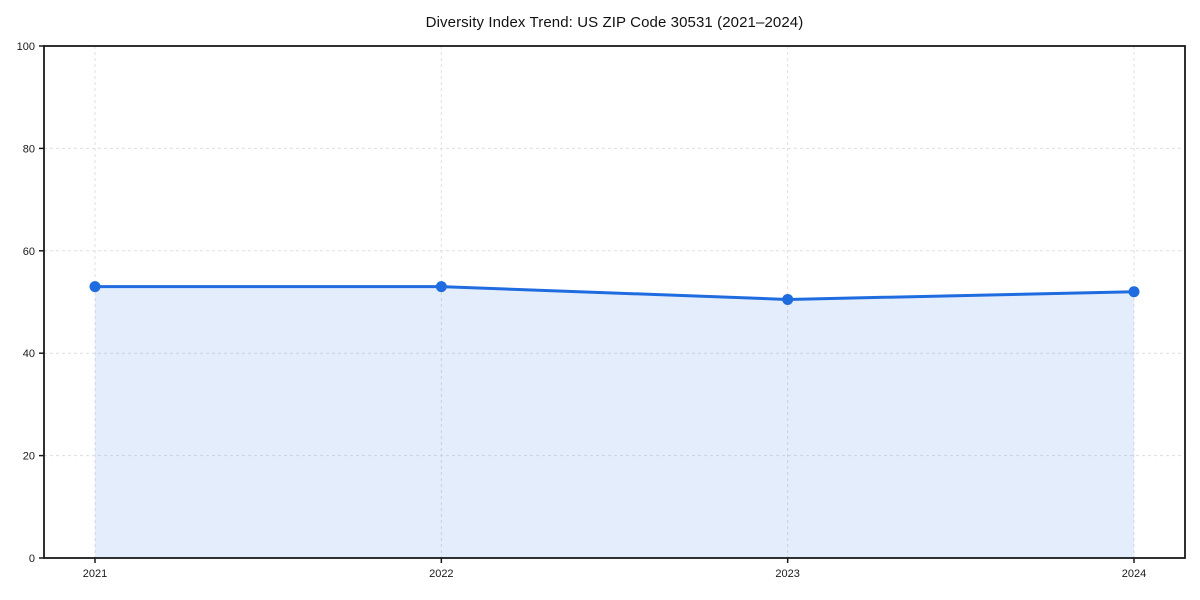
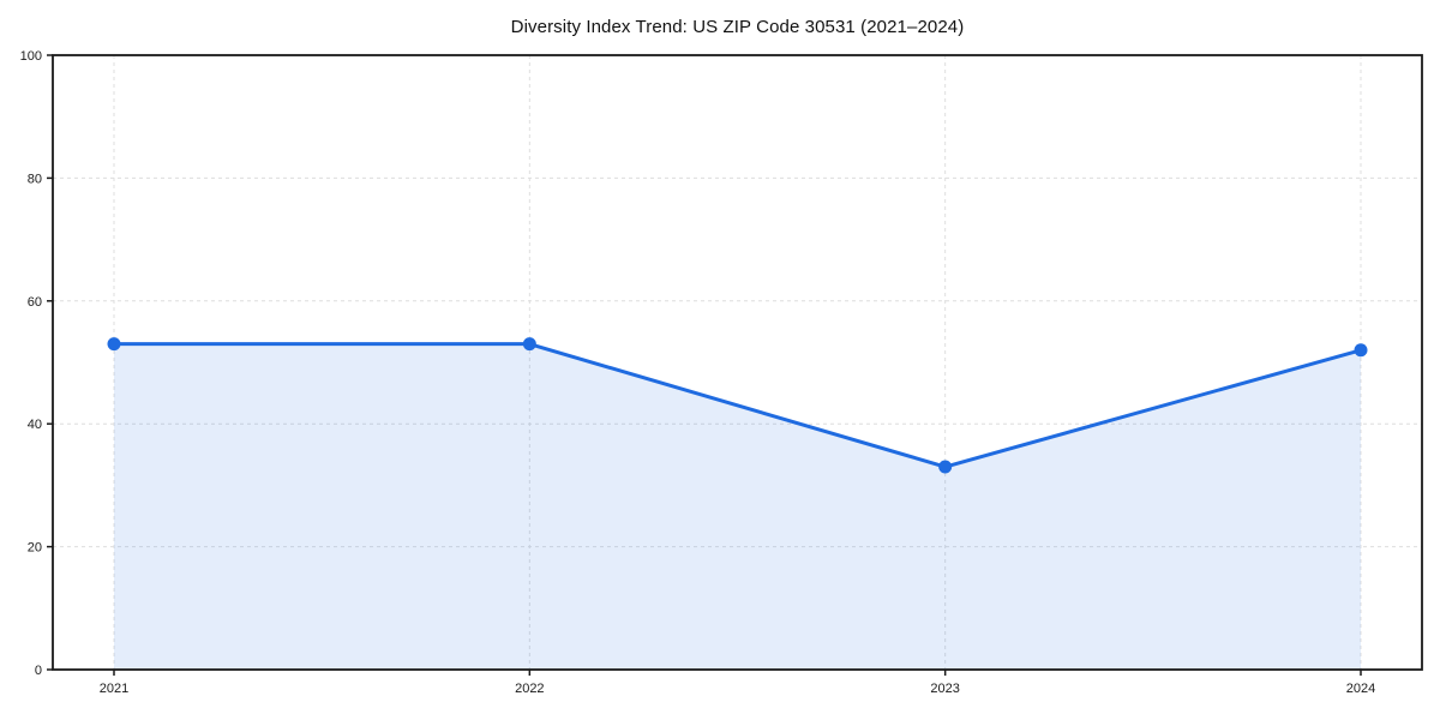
2023: 50 -> 33
